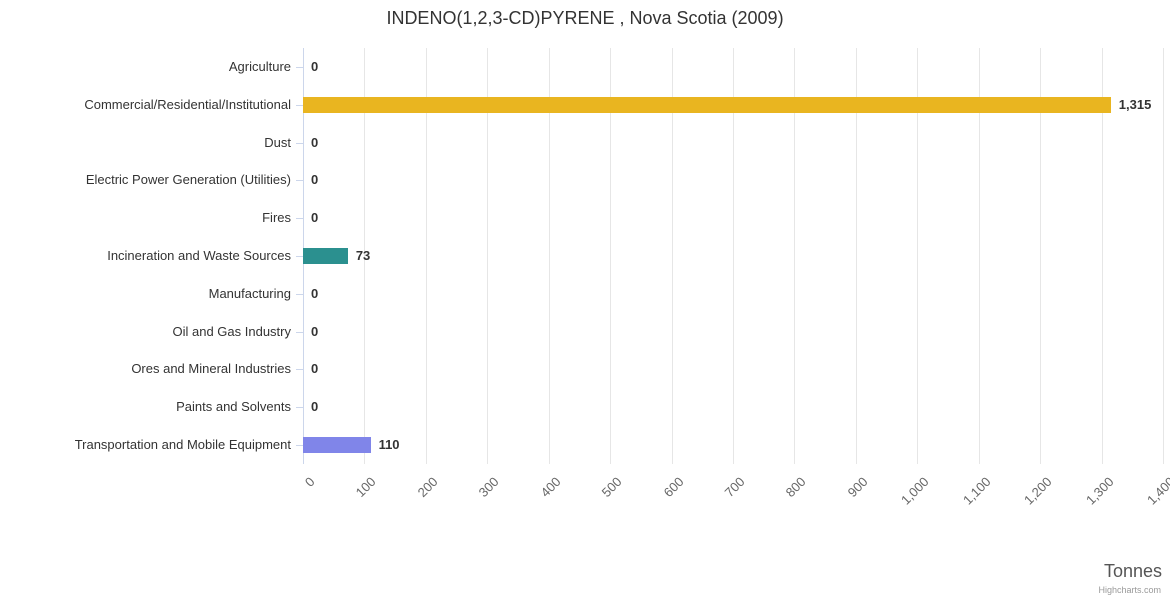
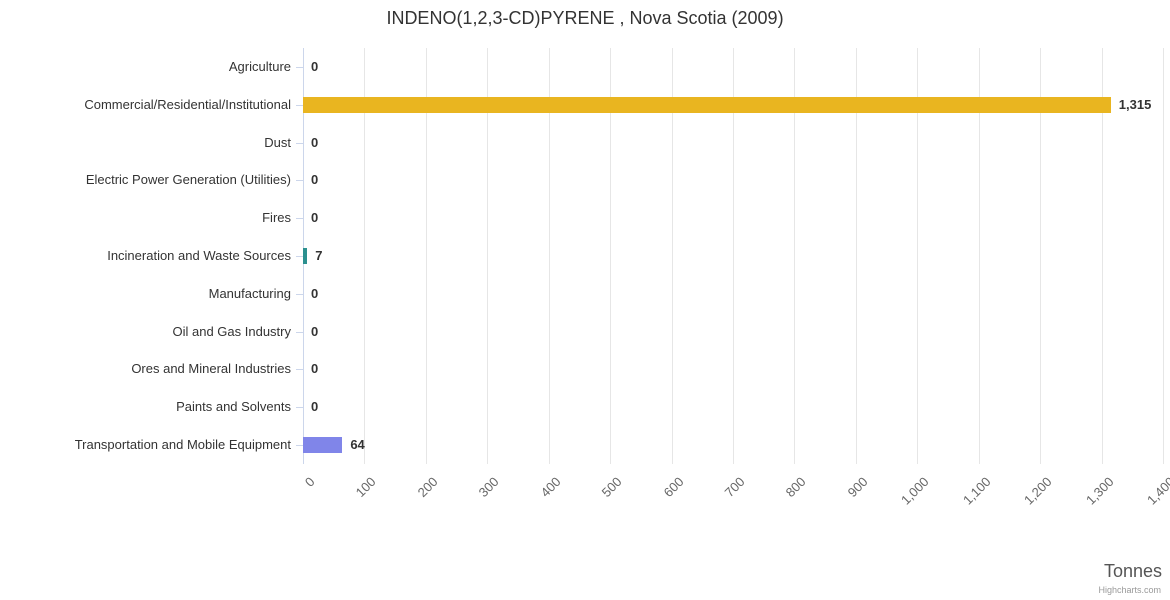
Incineration and Waste Sources: 73 -> 7
Transportation and Mobile Equipment: 110 -> 64
